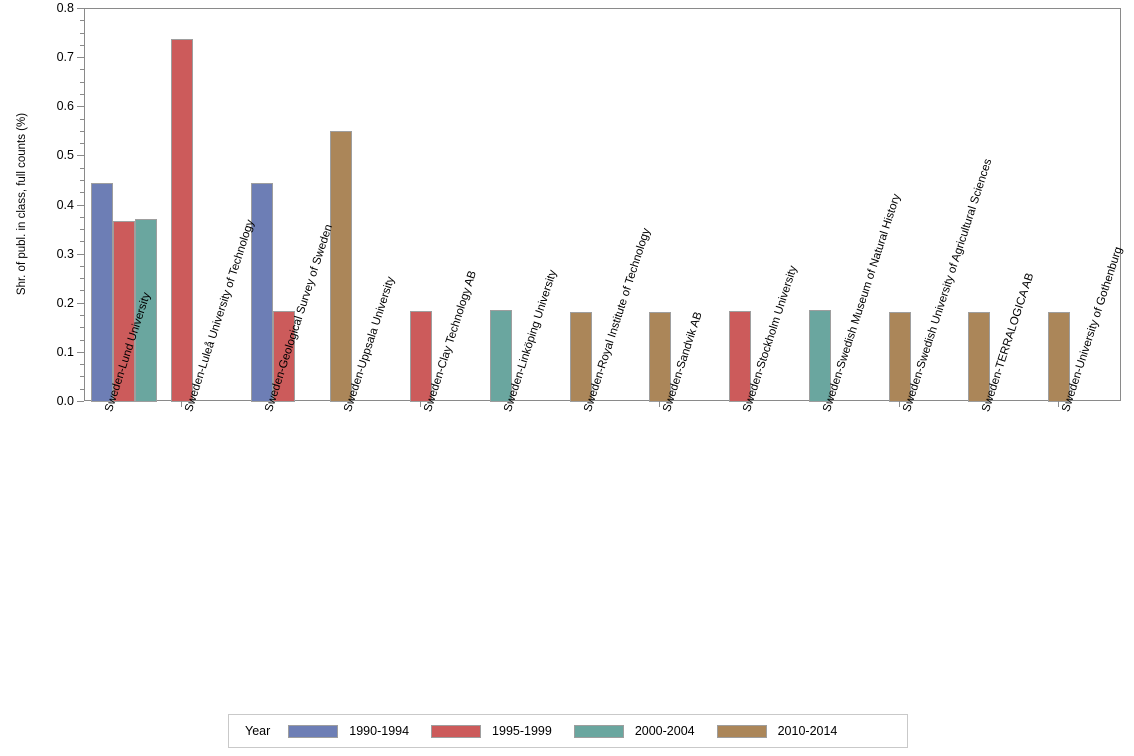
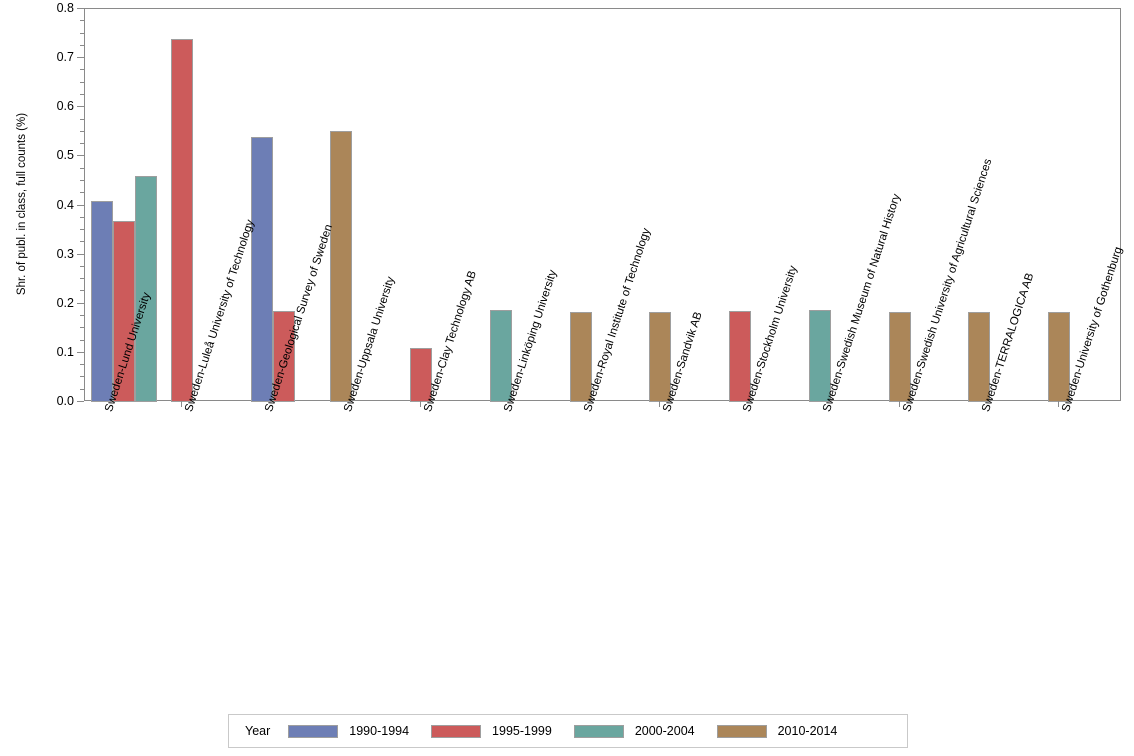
1990-1994/Sweden-Lund University: 0.45 -> 0.41
2000-2004/Sweden-Lund University: 0.37 -> 0.46
1990-1994/Sweden-Geological Survey of Sweden: 0.45 -> 0.54
1995-1999/Sweden-Clay Technology AB: 0.18 -> 0.11
